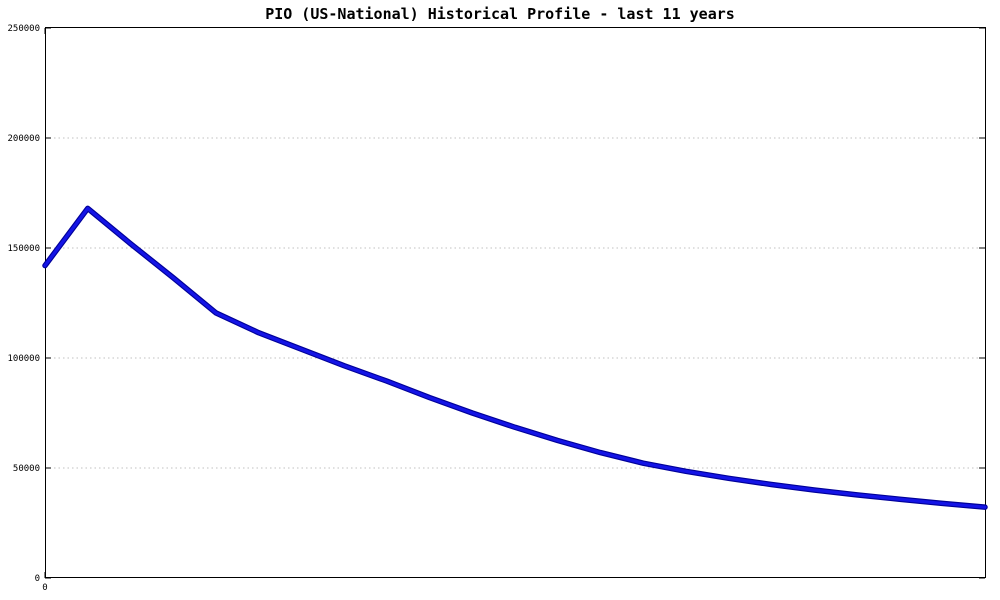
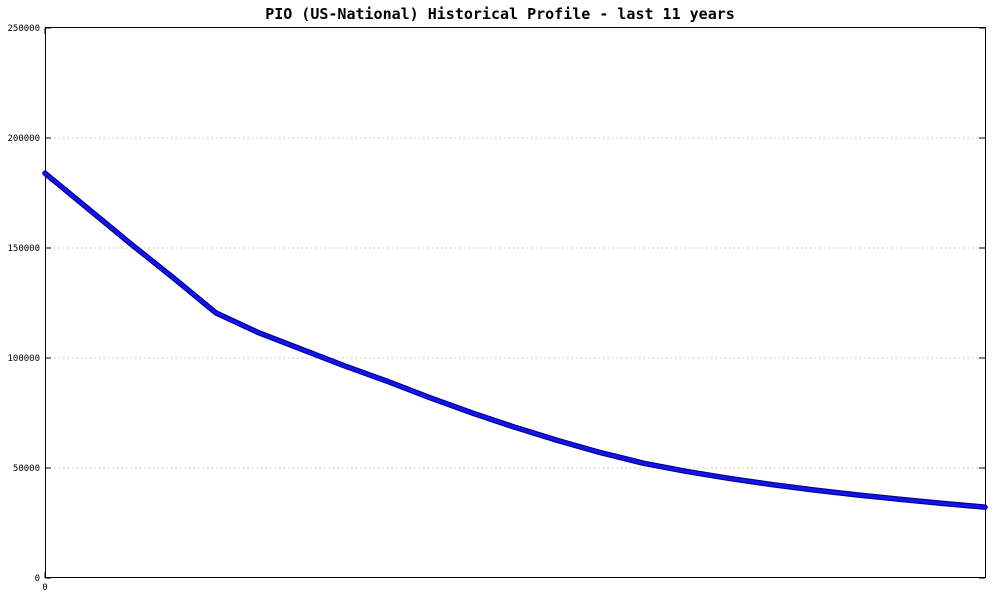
0: 142000 -> 184000
